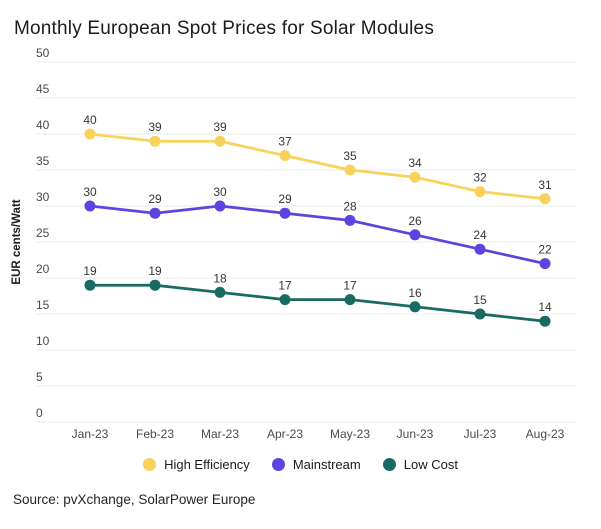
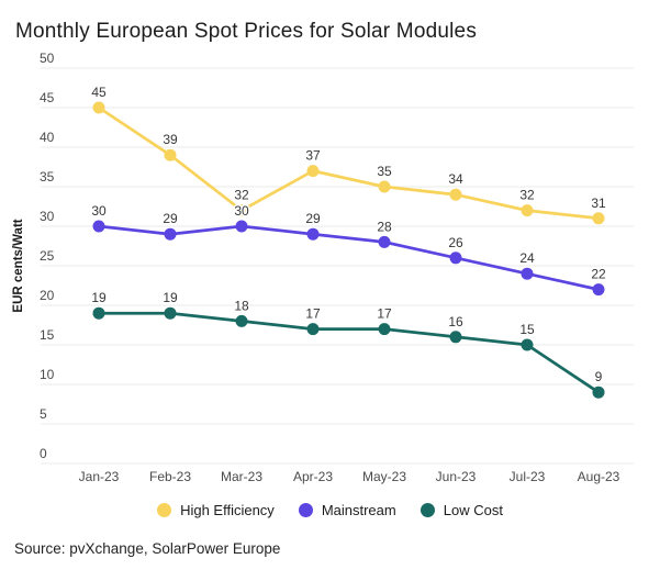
High Efficiency/Jan-23: 40 -> 45
High Efficiency/Mar-23: 39 -> 32
Low Cost/Aug-23: 14 -> 9
